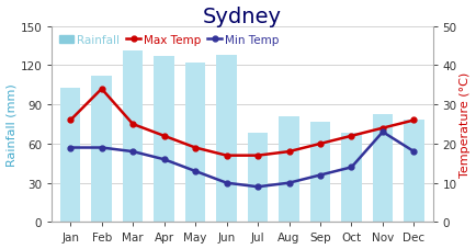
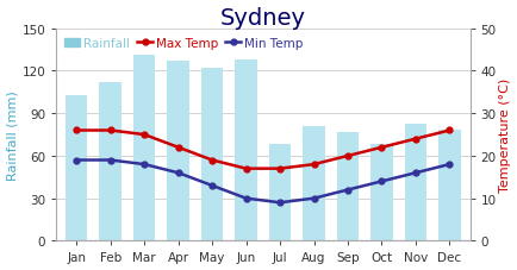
Max Temp/Feb: 34 -> 26
Min Temp/Nov: 23 -> 16
